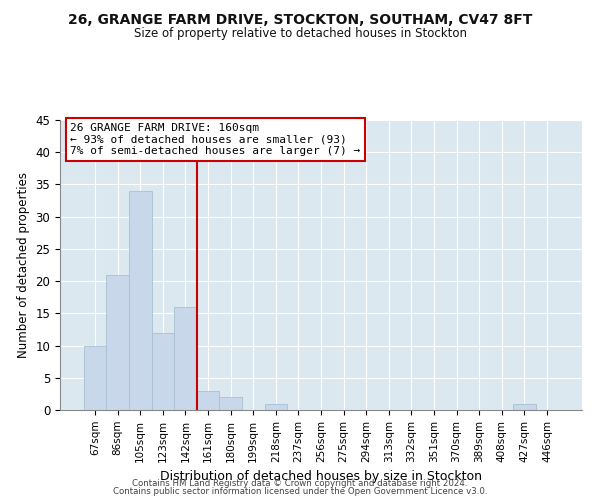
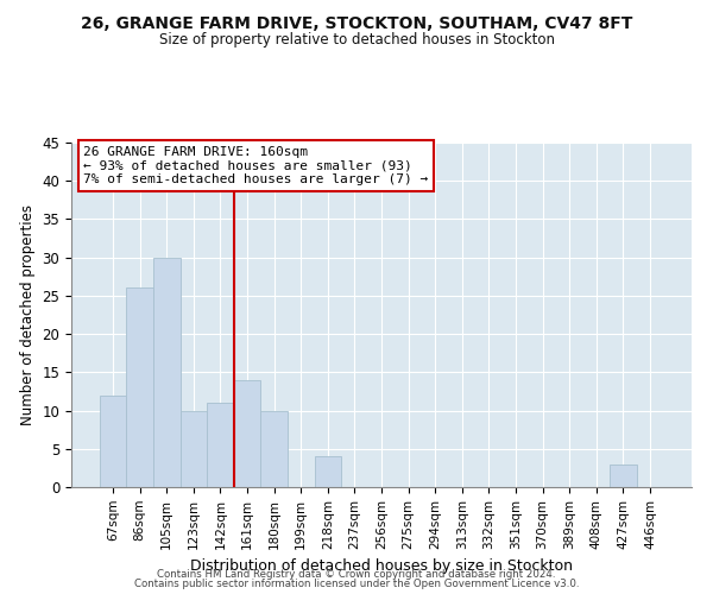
67sqm: 10 -> 12
86sqm: 21 -> 26
105sqm: 34 -> 30
123sqm: 12 -> 10
142sqm: 16 -> 11
161sqm: 3 -> 14
180sqm: 2 -> 10
218sqm: 1 -> 4
427sqm: 1 -> 3
